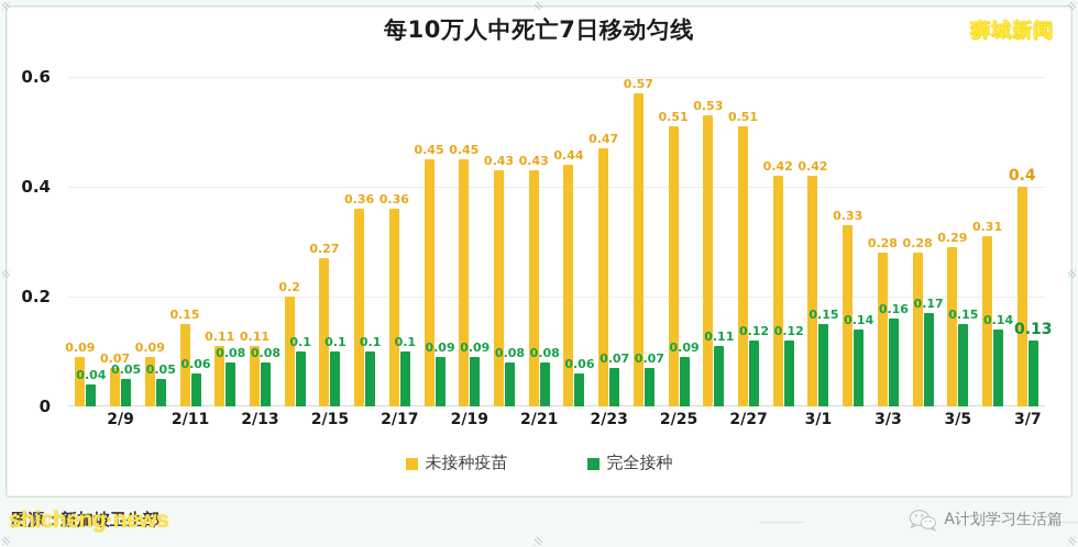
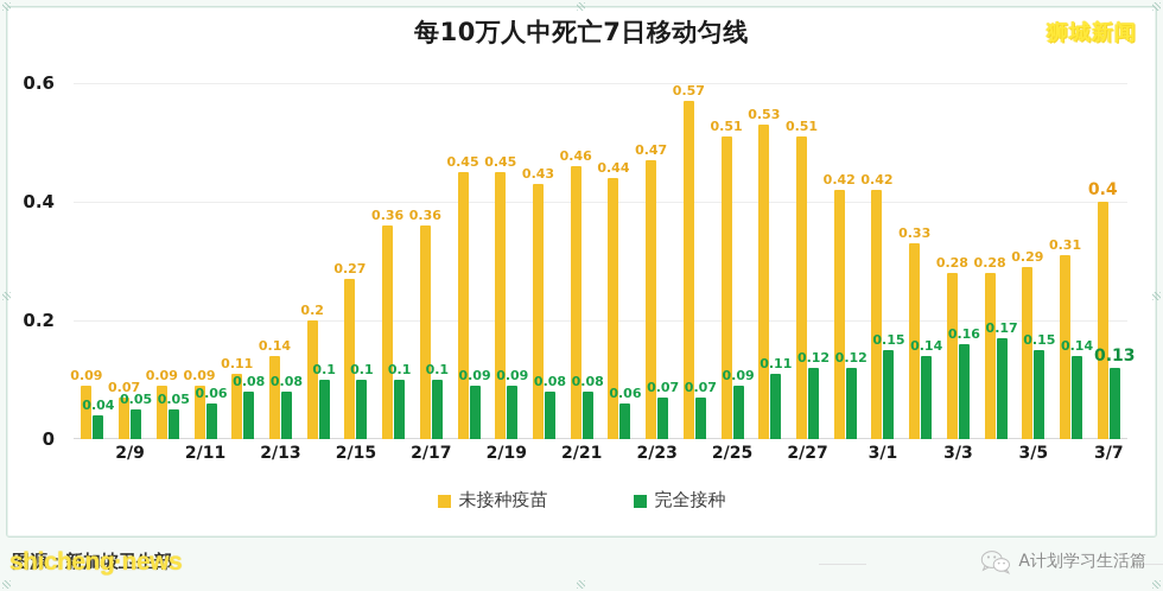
未接种疫苗/2/11: 0.15 -> 0.09
未接种疫苗/2/13: 0.11 -> 0.14
未接种疫苗/2/21: 0.43 -> 0.46
